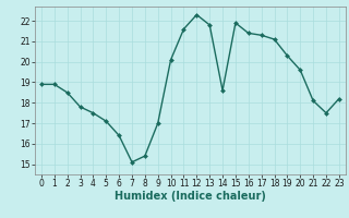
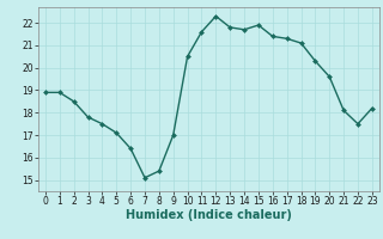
10: 20.1 -> 20.5
14: 18.6 -> 21.7
